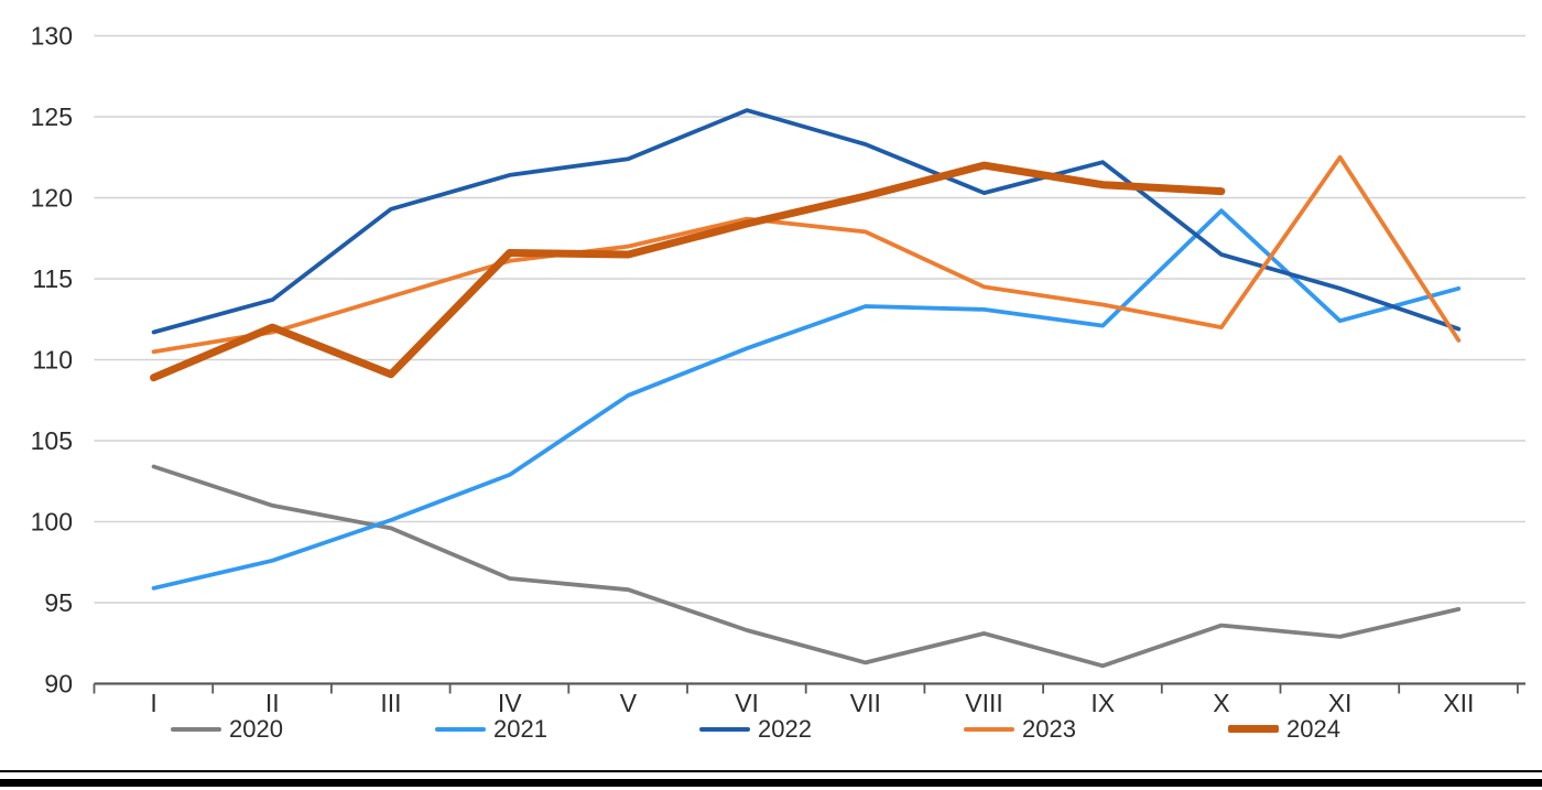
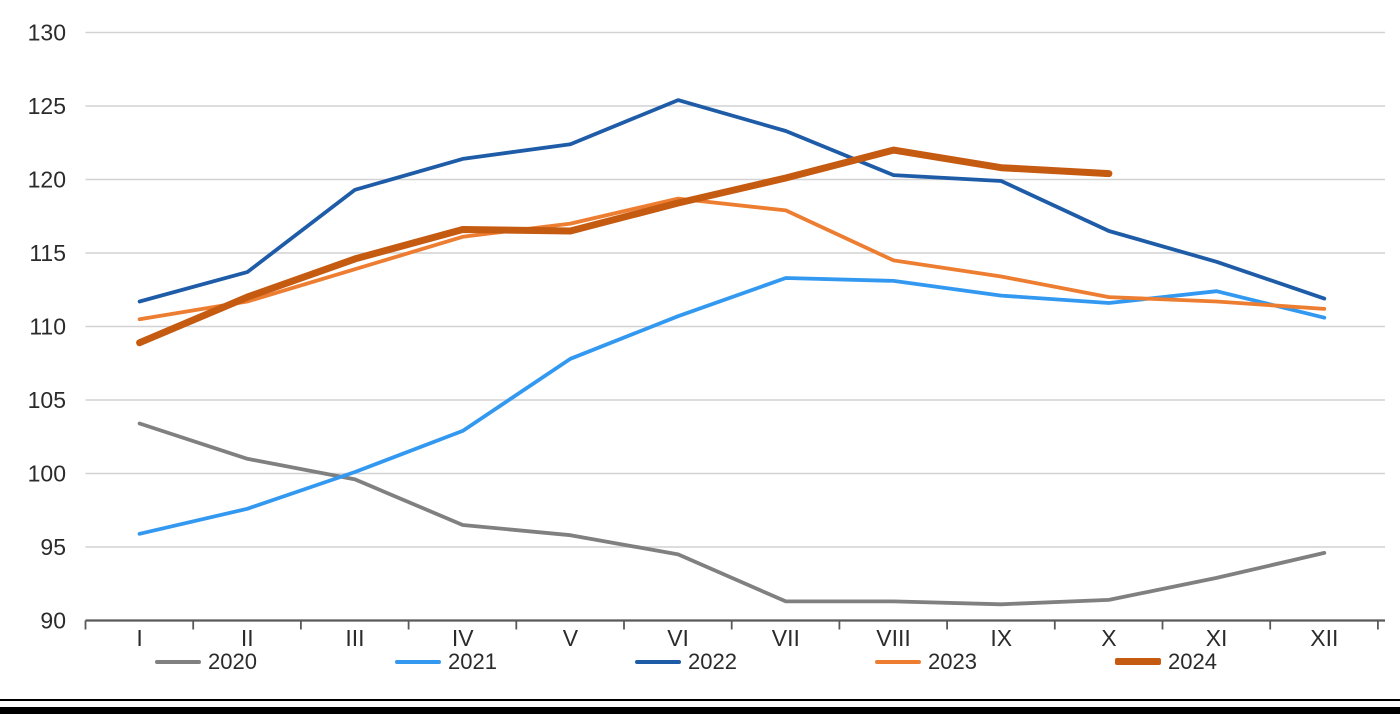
2024/III: 109.1 -> 114.6
2020/VI: 93.3 -> 94.5
2020/VIII: 93.1 -> 91.3
2022/IX: 122.2 -> 119.9
2020/X: 93.6 -> 91.4
2021/X: 119.2 -> 111.6
2023/XI: 122.5 -> 111.7
2021/XII: 114.4 -> 110.6
